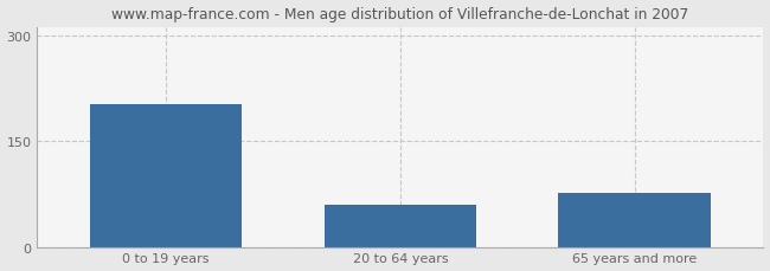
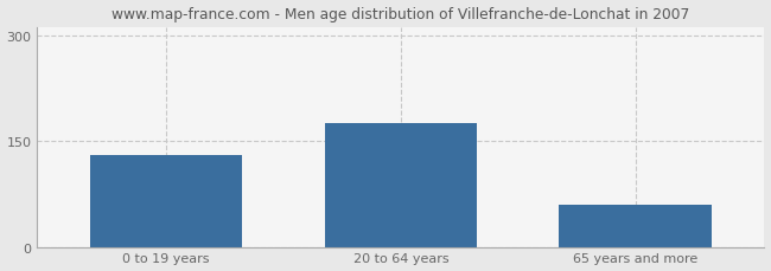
0 to 19 years: 202 -> 130
20 to 64 years: 60 -> 175
65 years and more: 76 -> 60
